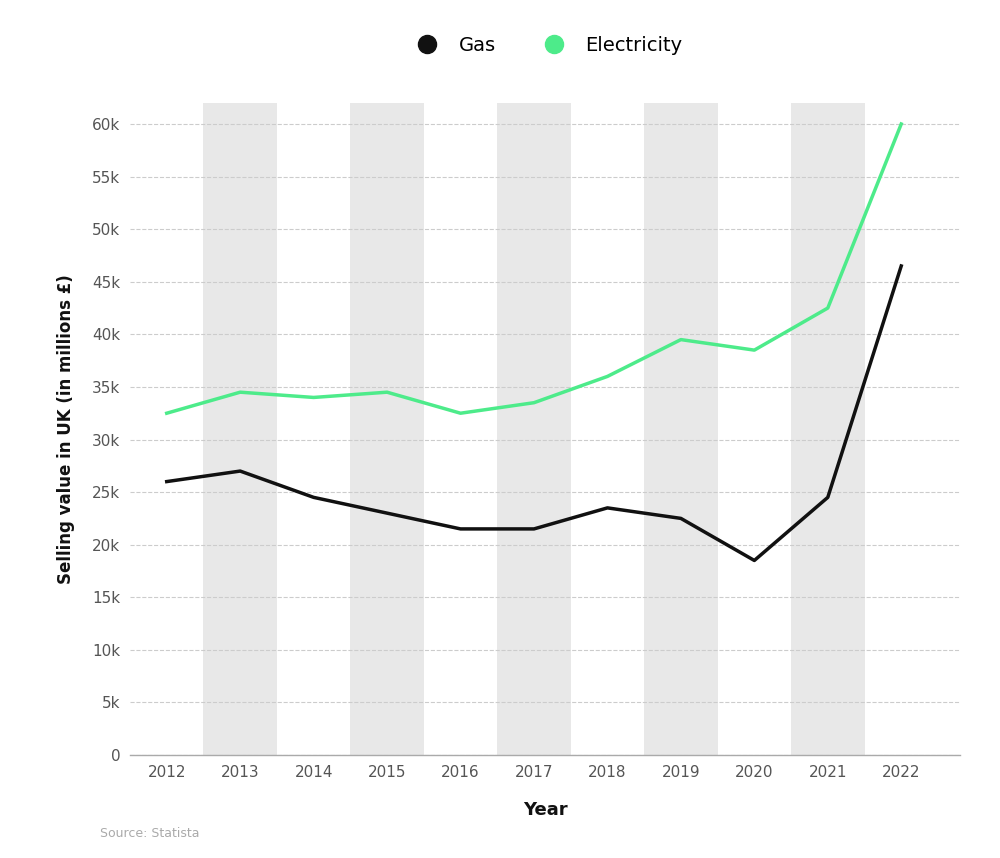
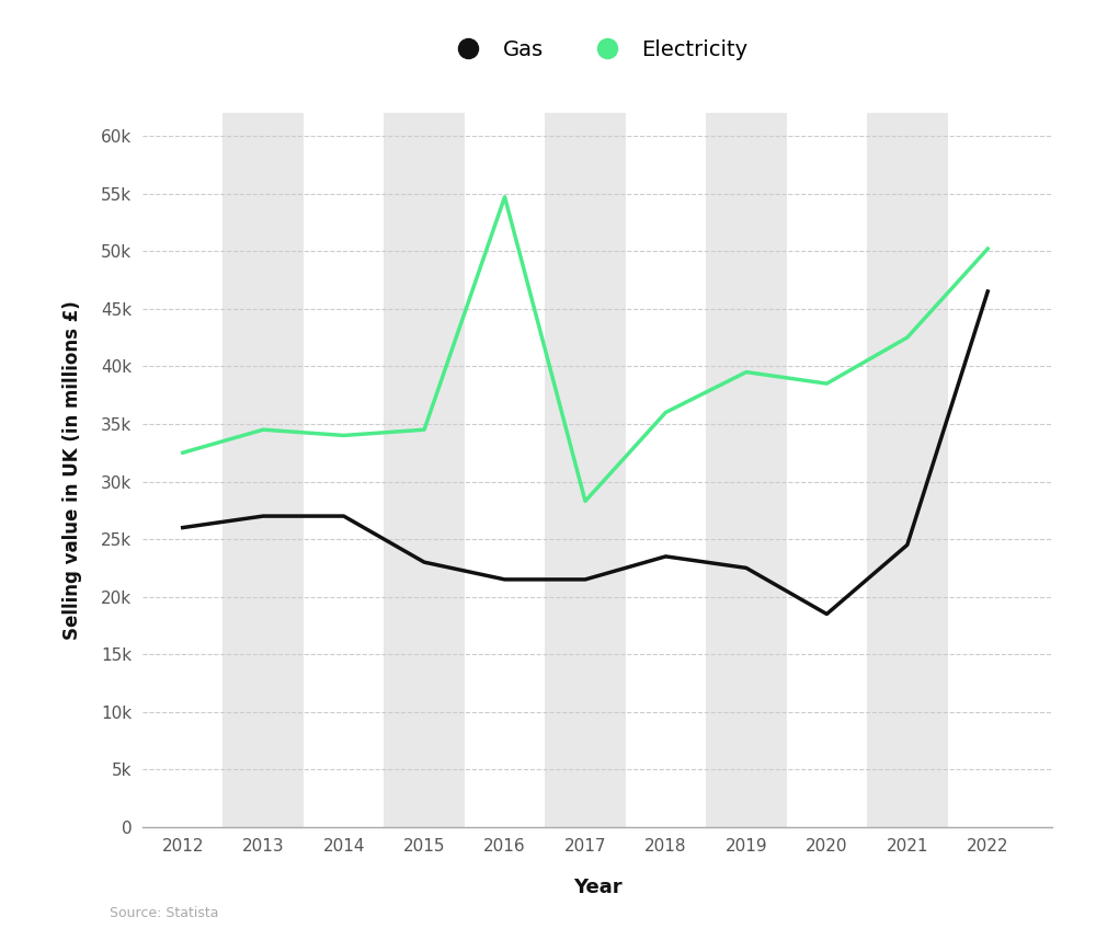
Gas/2014: 24.5k -> 27.0k
Electricity/2016: 32.5k -> 54.7k
Electricity/2017: 33.5k -> 28.3k
Electricity/2022: 60.0k -> 50.2k
